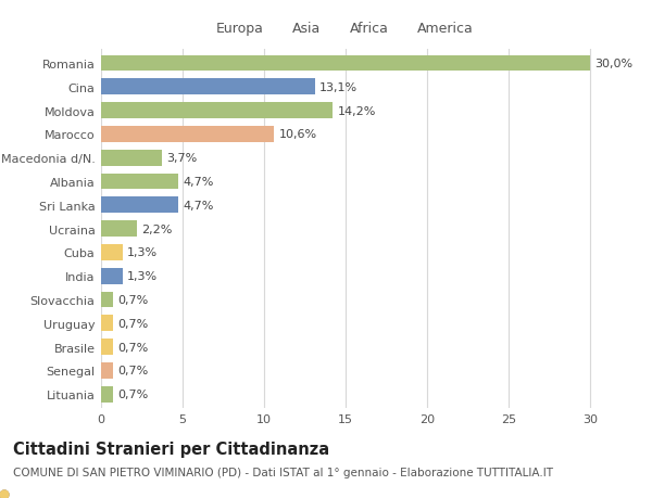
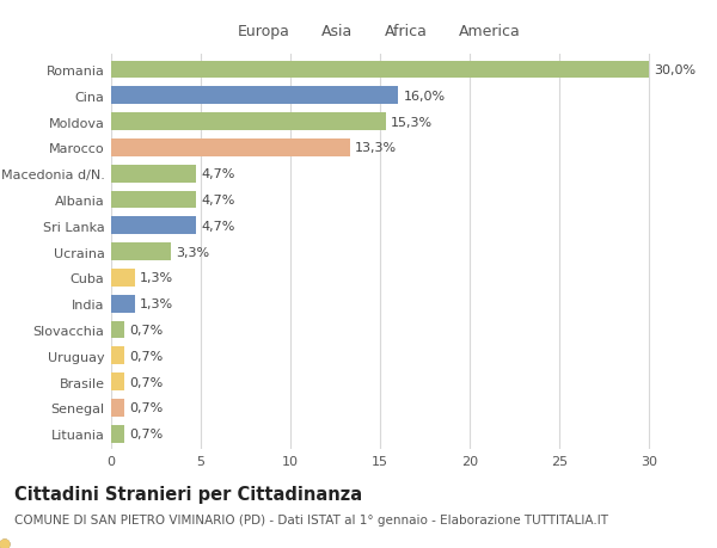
Cina: 13,1% -> 16,0%
Moldova: 14,2% -> 15,3%
Marocco: 10,6% -> 13,3%
Macedonia d/N.: 3,7% -> 4,7%
Ucraina: 2,2% -> 3,3%
